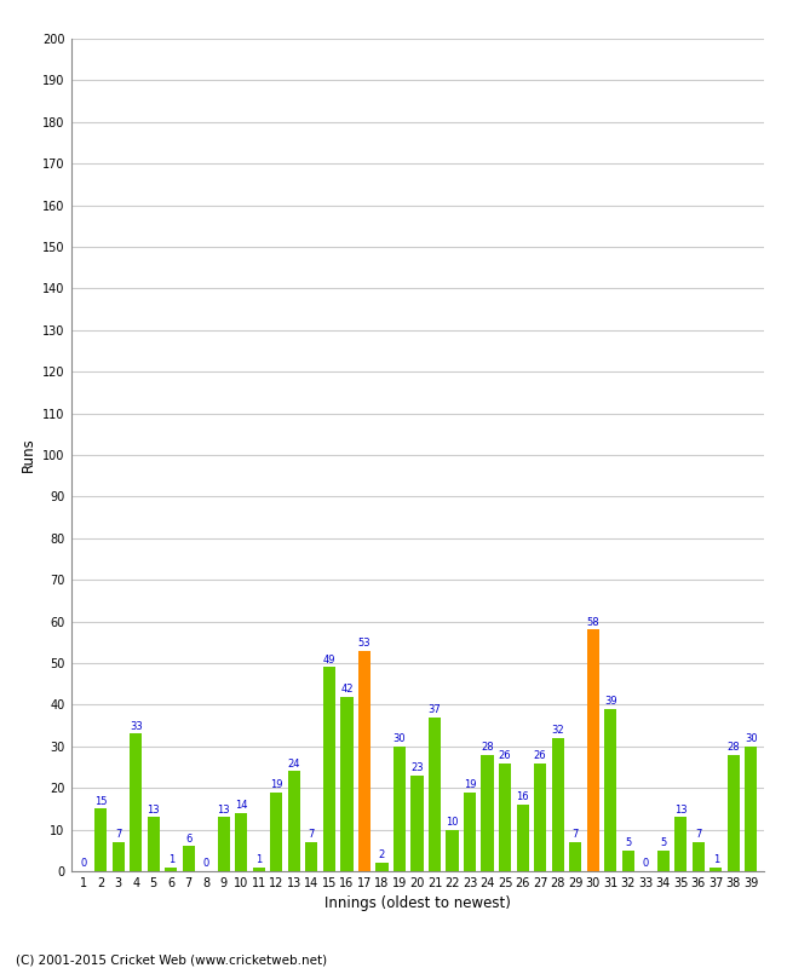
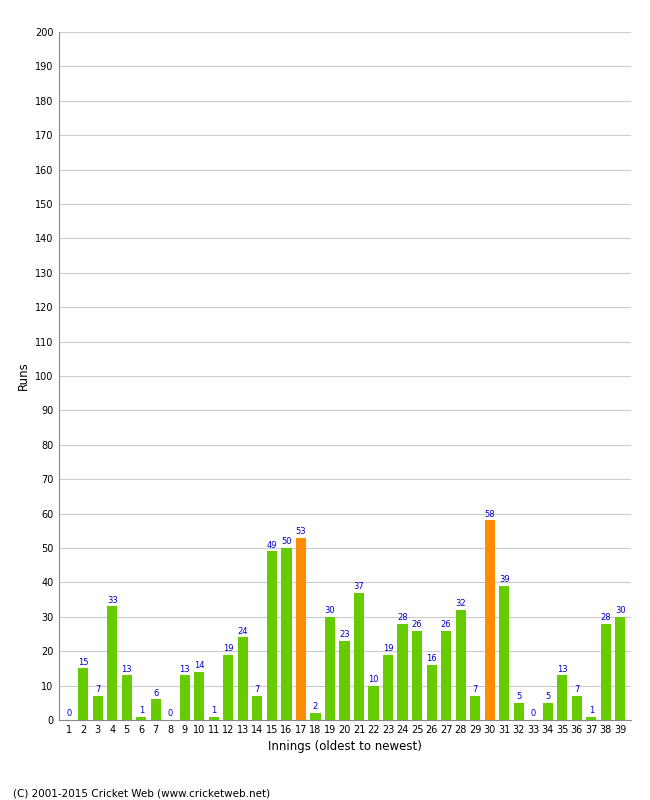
16: 42 -> 50
